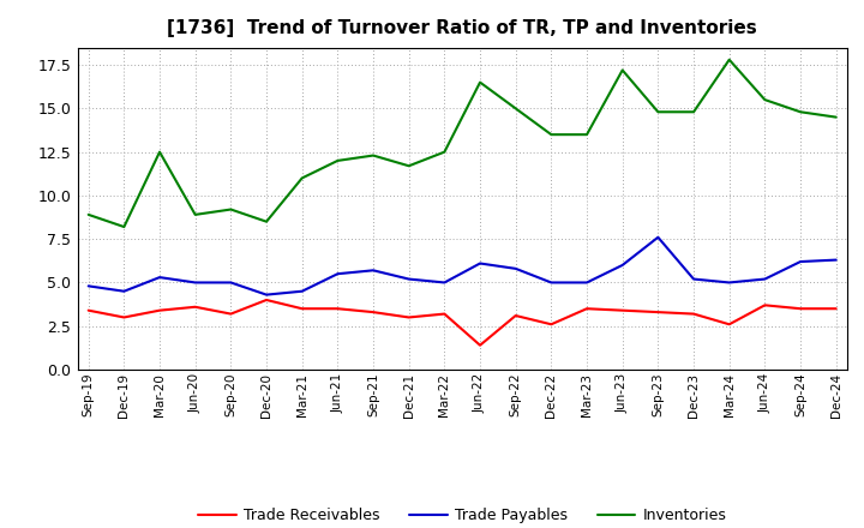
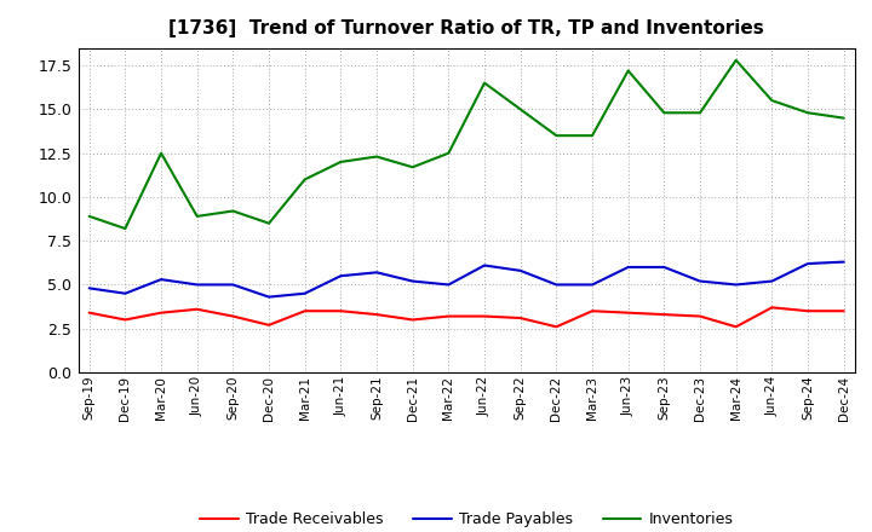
Trade Receivables/Dec-20: 4.0 -> 2.7
Trade Receivables/Jun-22: 1.4 -> 3.2
Trade Payables/Sep-23: 7.6 -> 6.0
